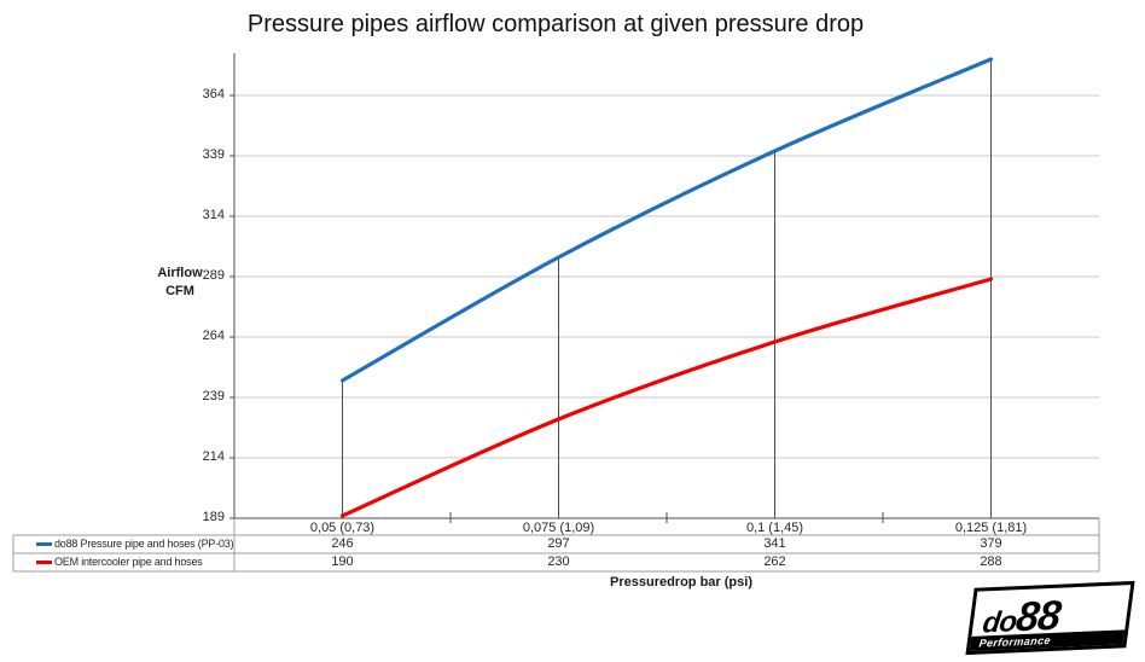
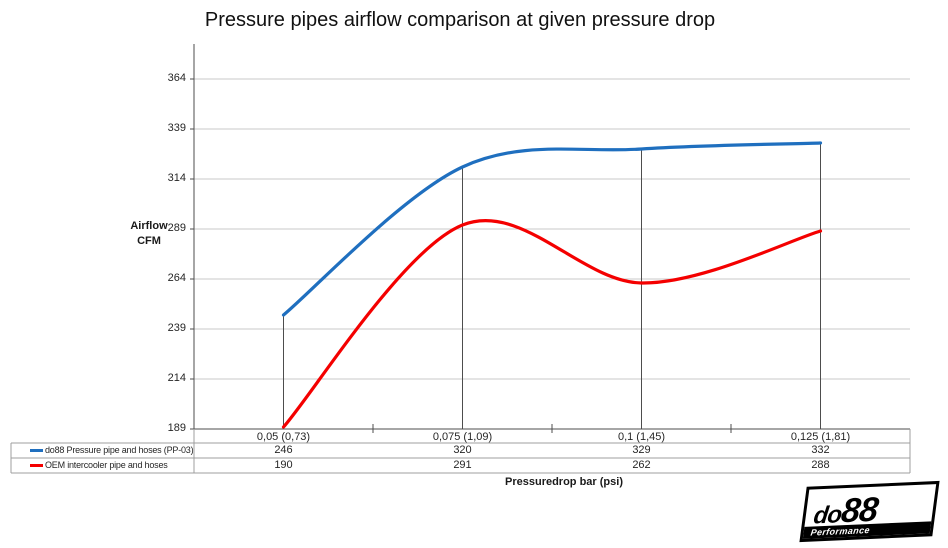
do88 Pressure pipe and hoses (PP-03)/0,075 (1,09): 297 -> 320
OEM intercooler pipe and hoses/0,075 (1,09): 230 -> 291
do88 Pressure pipe and hoses (PP-03)/0,1 (1,45): 341 -> 329
do88 Pressure pipe and hoses (PP-03)/0,125 (1,81): 379 -> 332
